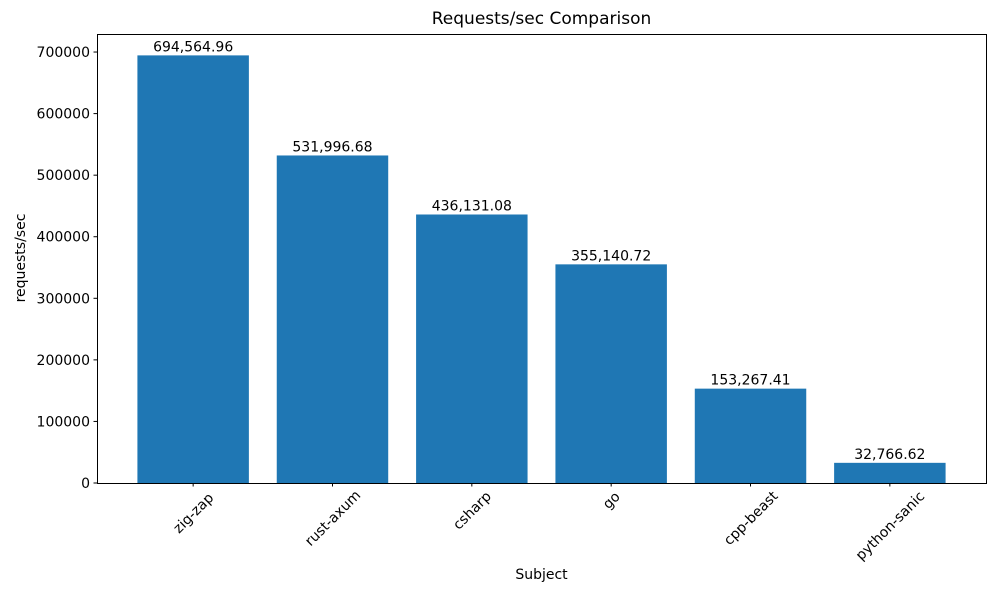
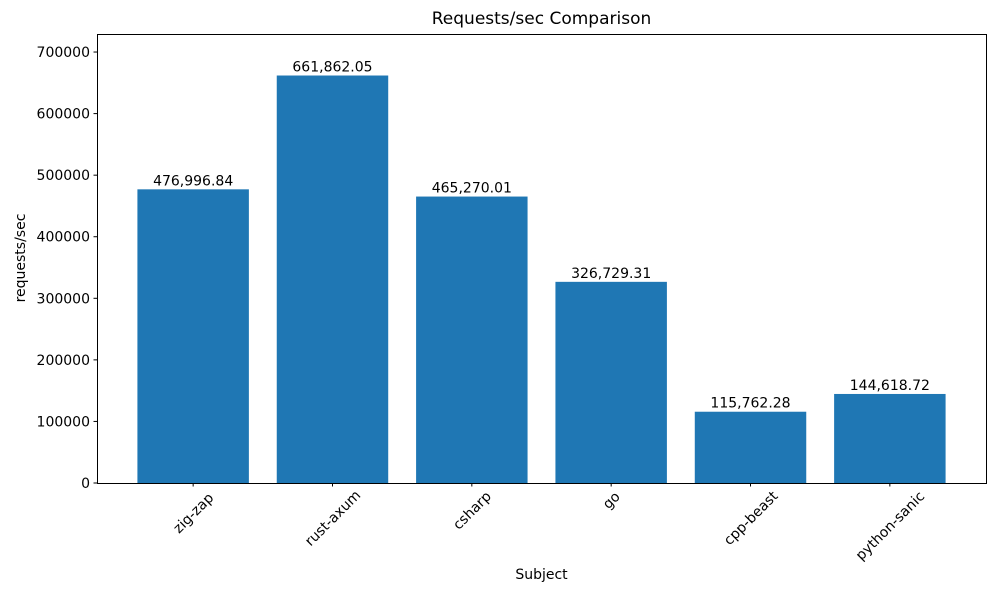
zig-zap: 694,564.96 -> 476,996.84
rust-axum: 531,996.68 -> 661,862.05
csharp: 436,131.08 -> 465,270.01
go: 355,140.72 -> 326,729.31
cpp-beast: 153,267.41 -> 115,762.28
python-sanic: 32,766.62 -> 144,618.72
